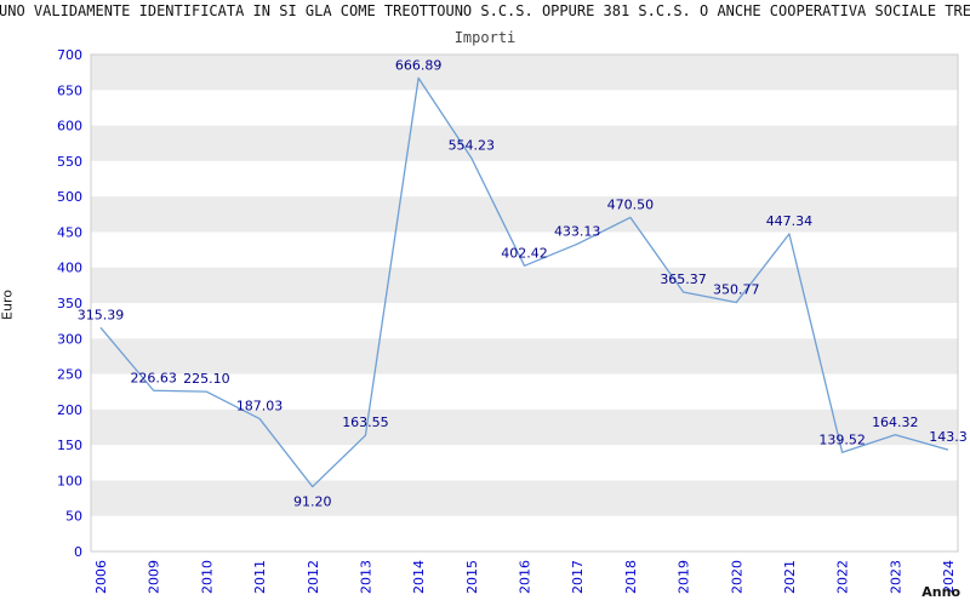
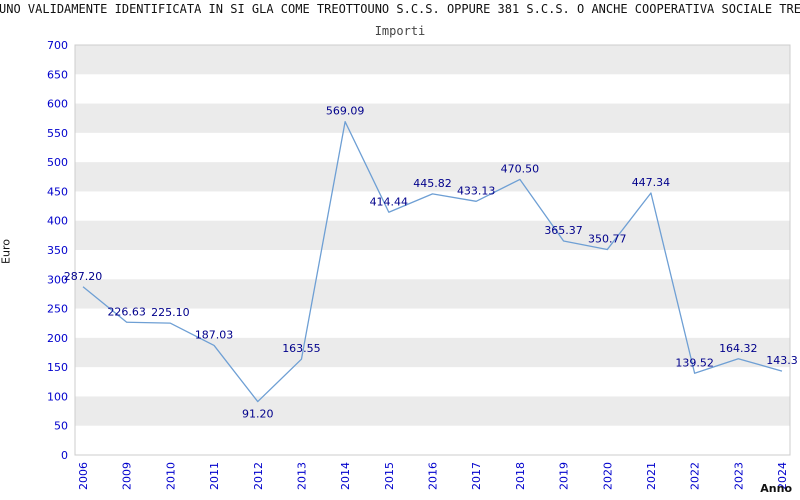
2006: 315.39 -> 287.20
2014: 666.89 -> 569.09
2015: 554.23 -> 414.44
2016: 402.42 -> 445.82
